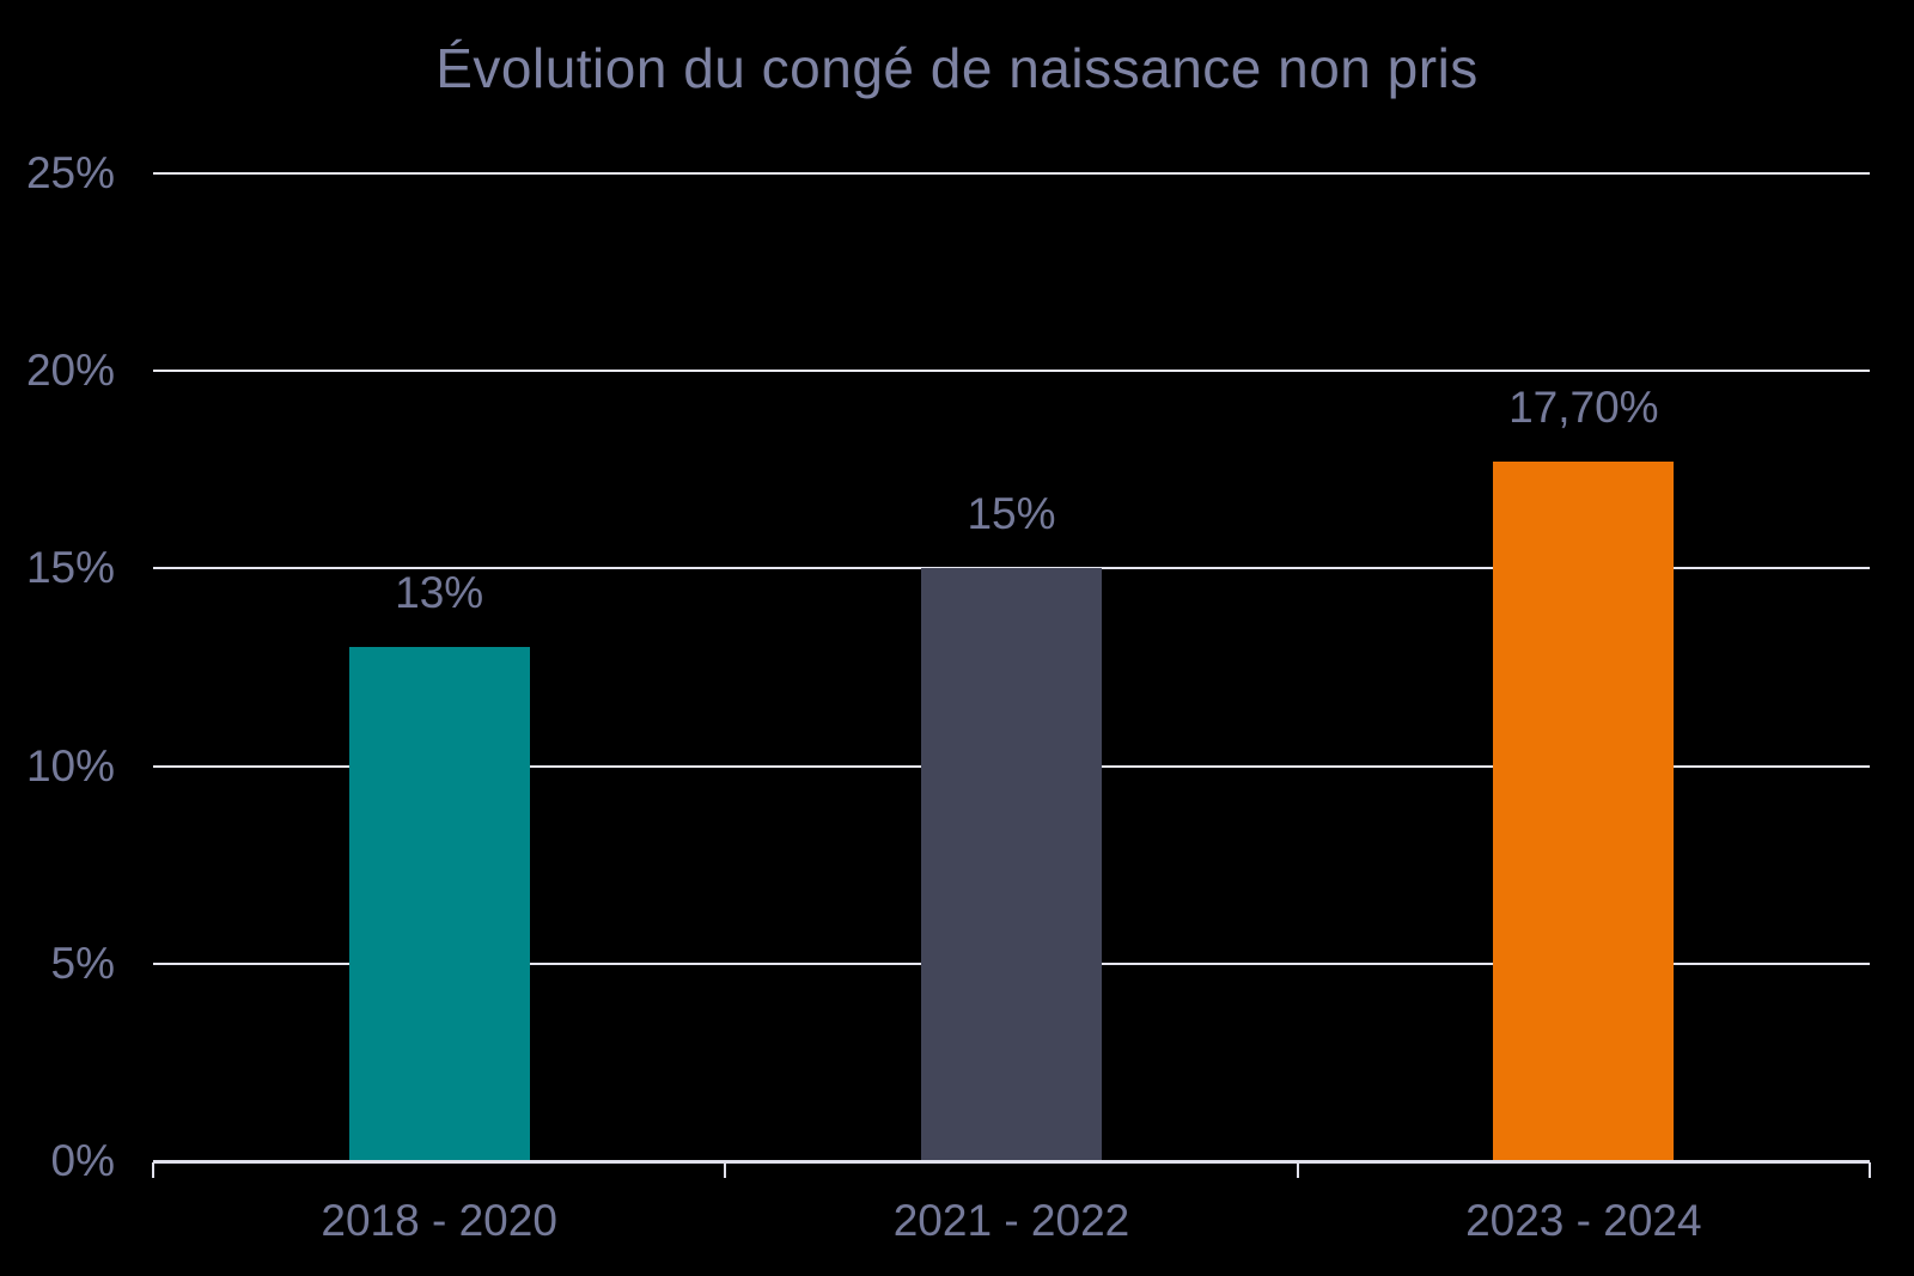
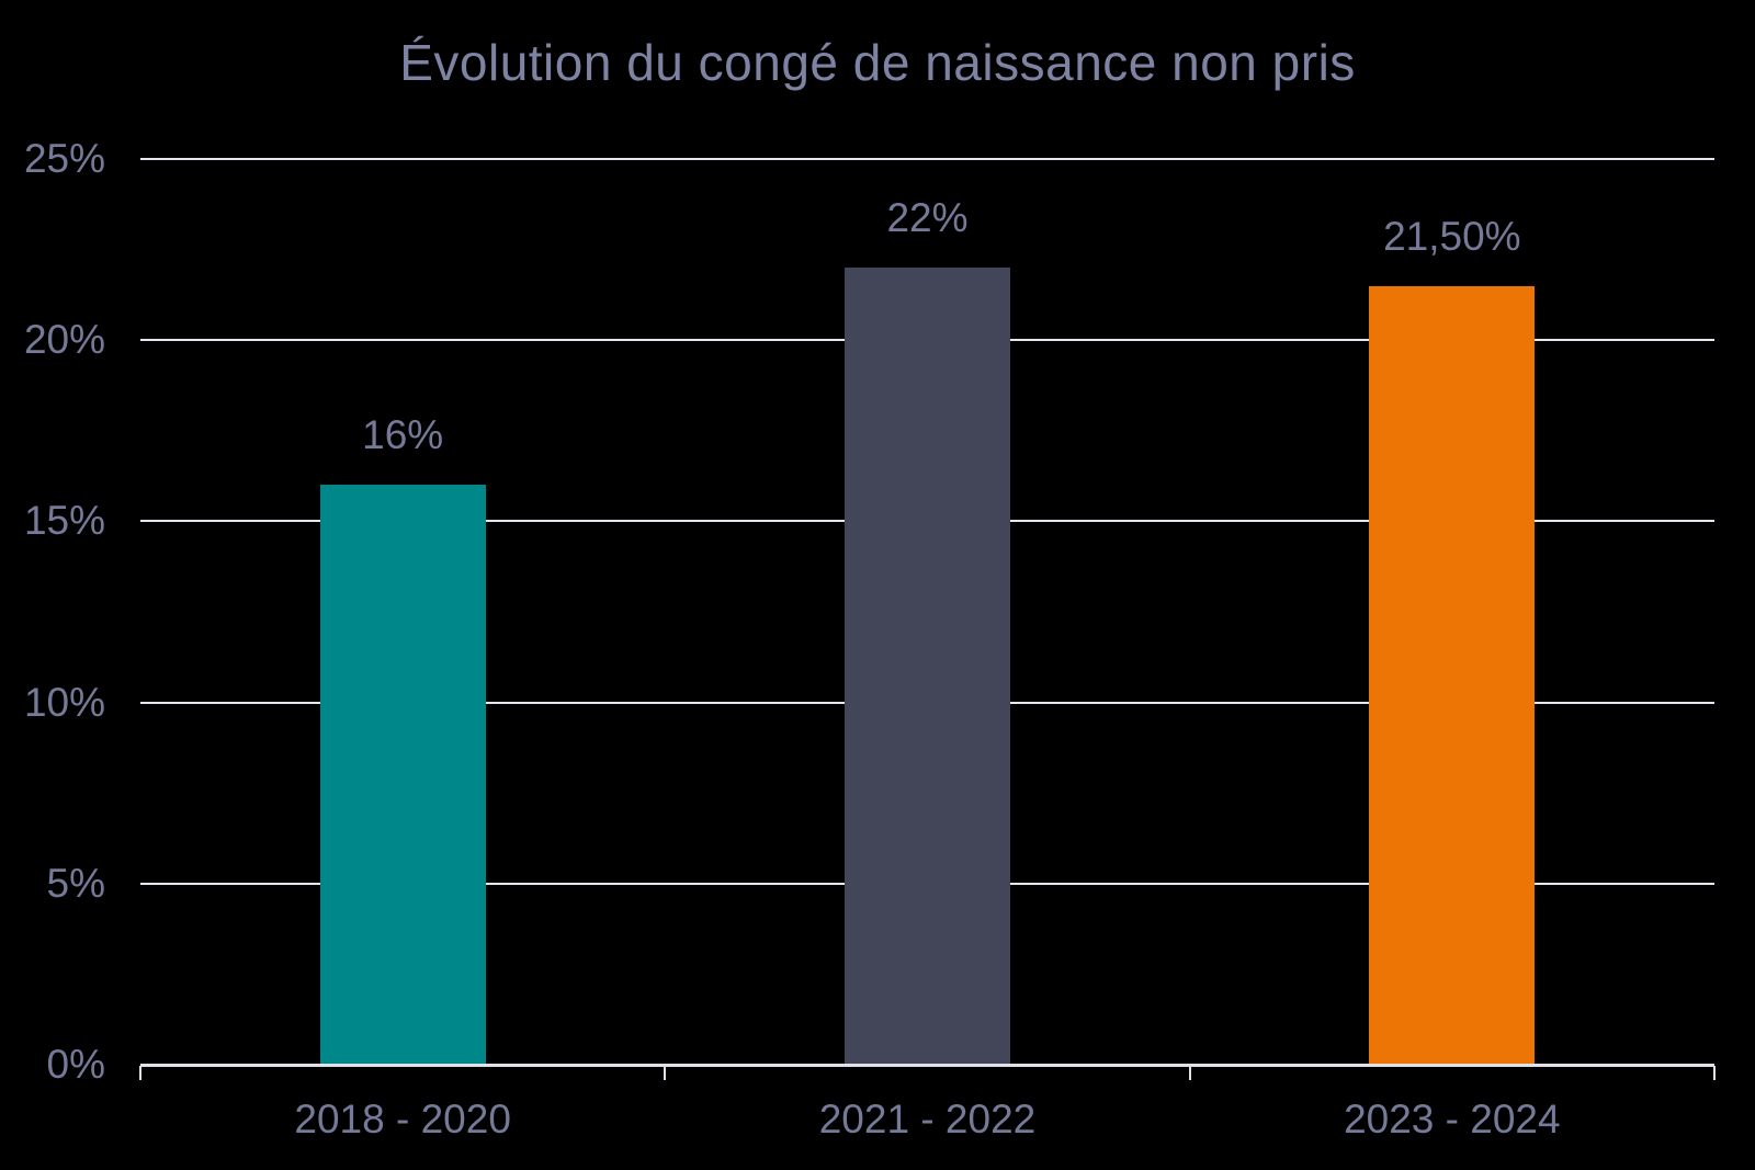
2018 - 2020: 13% -> 16%
2021 - 2022: 15% -> 22%
2023 - 2024: 17,70% -> 21,50%
